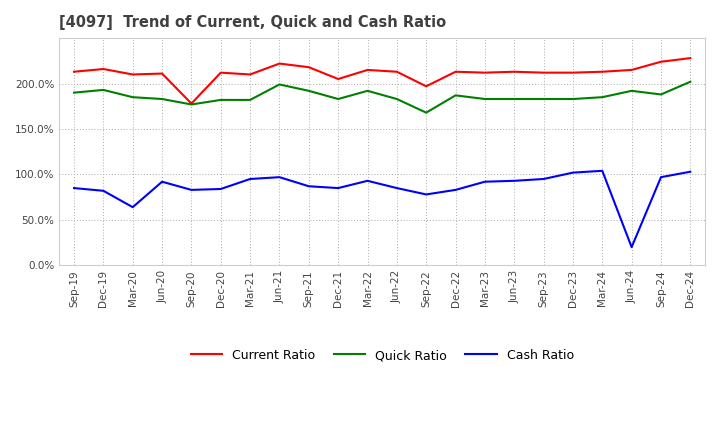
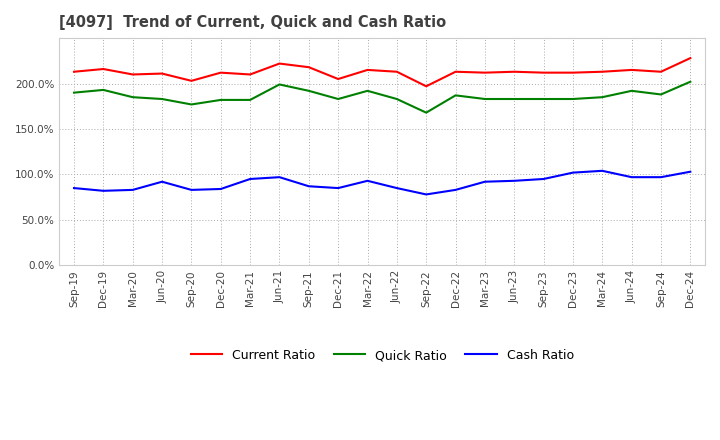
Cash Ratio/Mar-20: 64% -> 83%
Current Ratio/Sep-20: 178% -> 203%
Cash Ratio/Jun-24: 20% -> 97%
Current Ratio/Sep-24: 224% -> 213%
